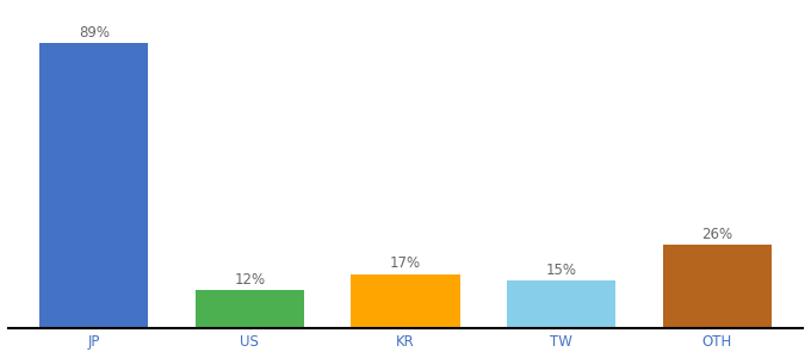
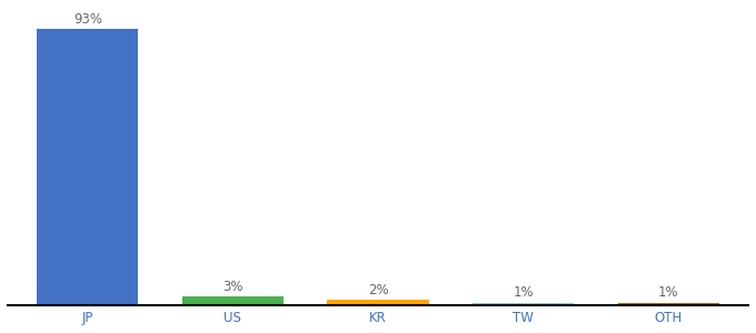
JP: 89% -> 93%
US: 12% -> 3%
KR: 17% -> 2%
TW: 15% -> 1%
OTH: 26% -> 1%
